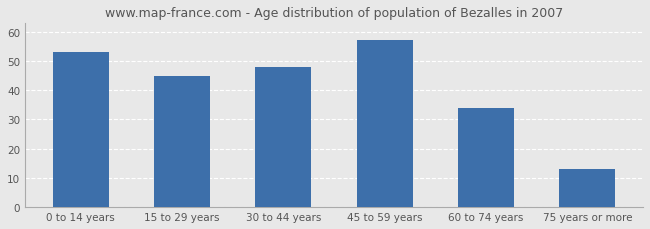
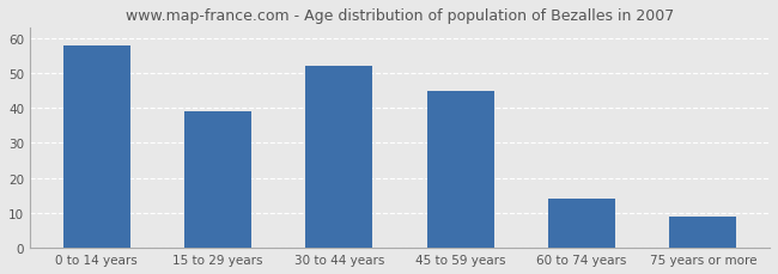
0 to 14 years: 53 -> 58
15 to 29 years: 45 -> 39
30 to 44 years: 48 -> 52
45 to 59 years: 57 -> 45
60 to 74 years: 34 -> 14
75 years or more: 13 -> 9
